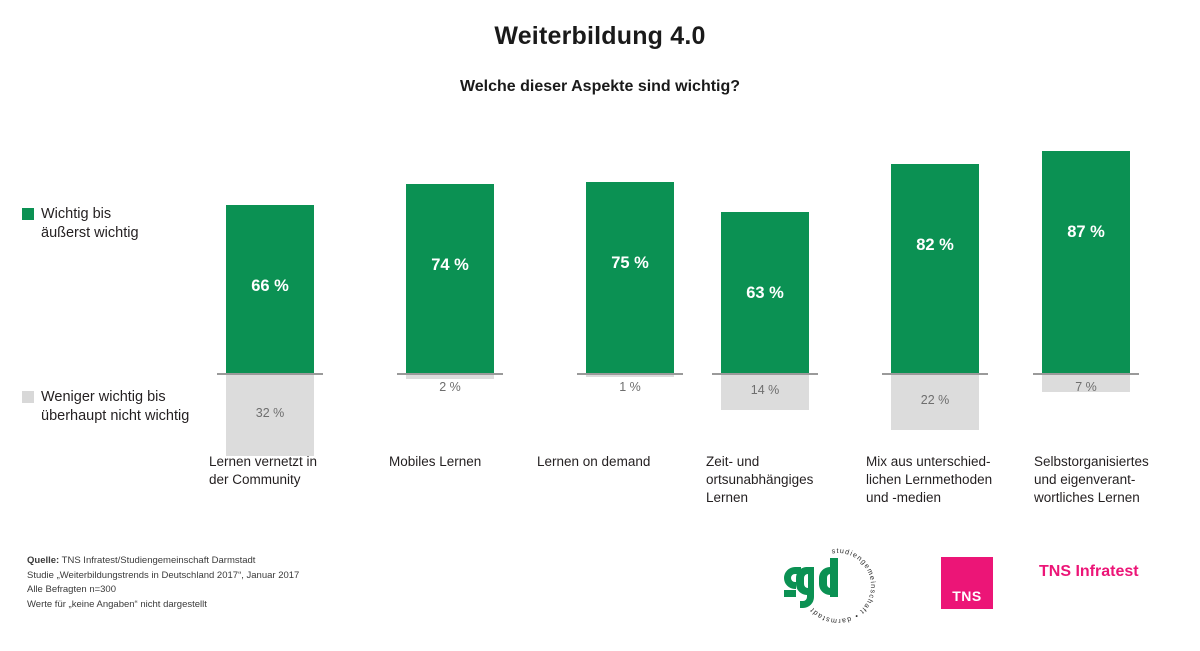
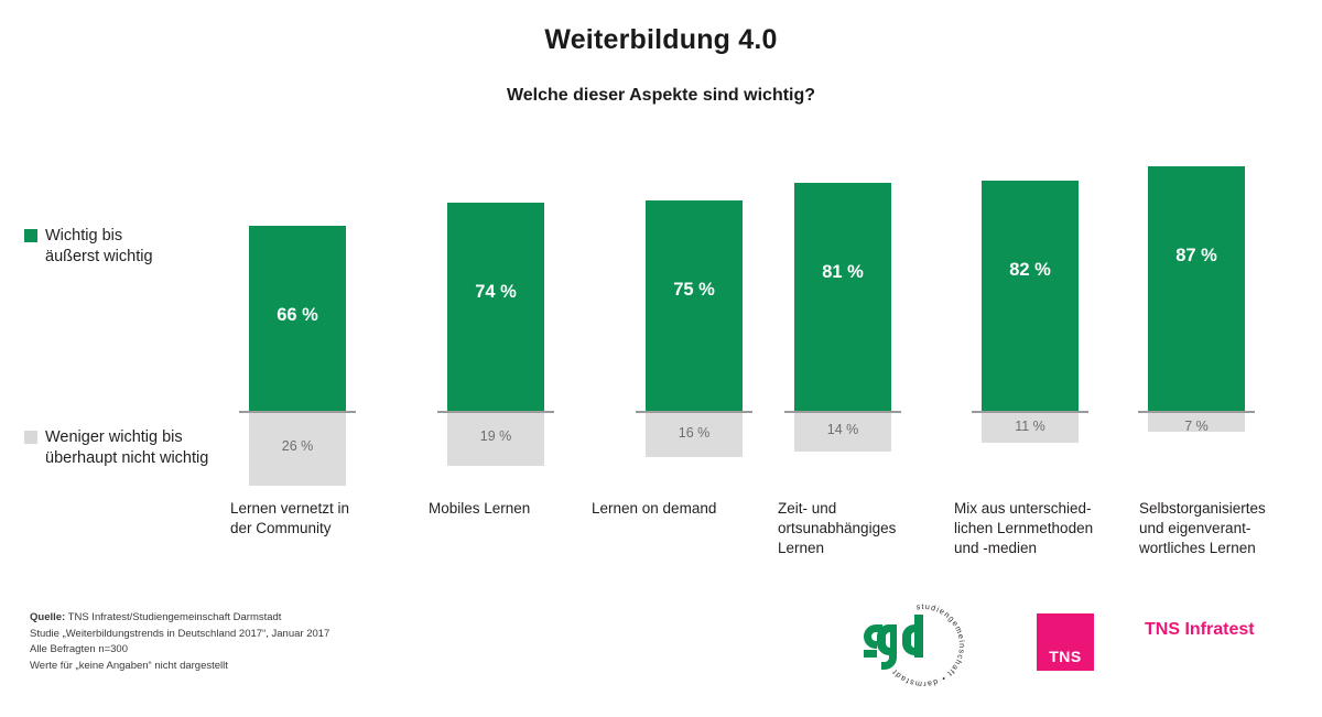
Weniger wichtig bis überhaupt nicht wichtig/Lernen vernetzt in der Community: 32 -> 26
Weniger wichtig bis überhaupt nicht wichtig/Mobiles Lernen: 2 -> 19
Weniger wichtig bis überhaupt nicht wichtig/Lernen on demand: 1 -> 16
Wichtig bis äußerst wichtig/Zeit- und ortsunabhängiges Lernen: 63 -> 81
Weniger wichtig bis überhaupt nicht wichtig/Mix aus unterschied- lichen Lernmethoden und -medien: 22 -> 11
